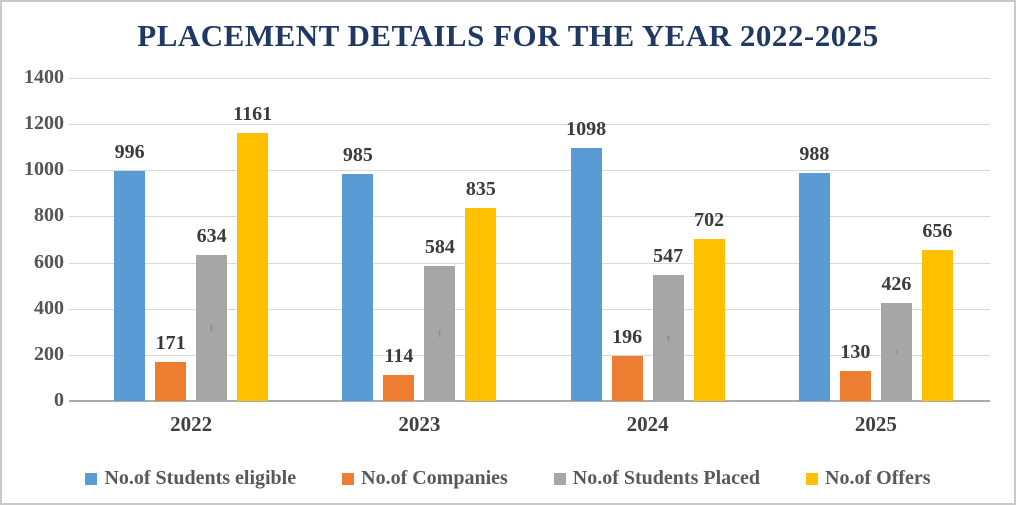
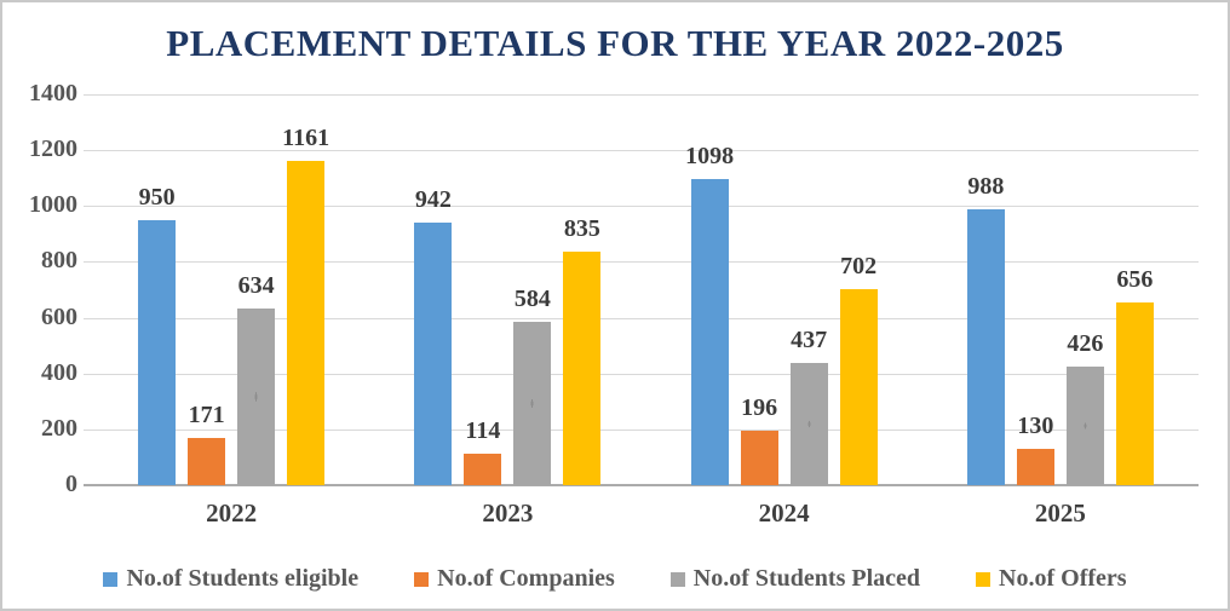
No.of Students eligible/2022: 996 -> 950
No.of Students eligible/2023: 985 -> 942
No.of Students Placed/2024: 547 -> 437
